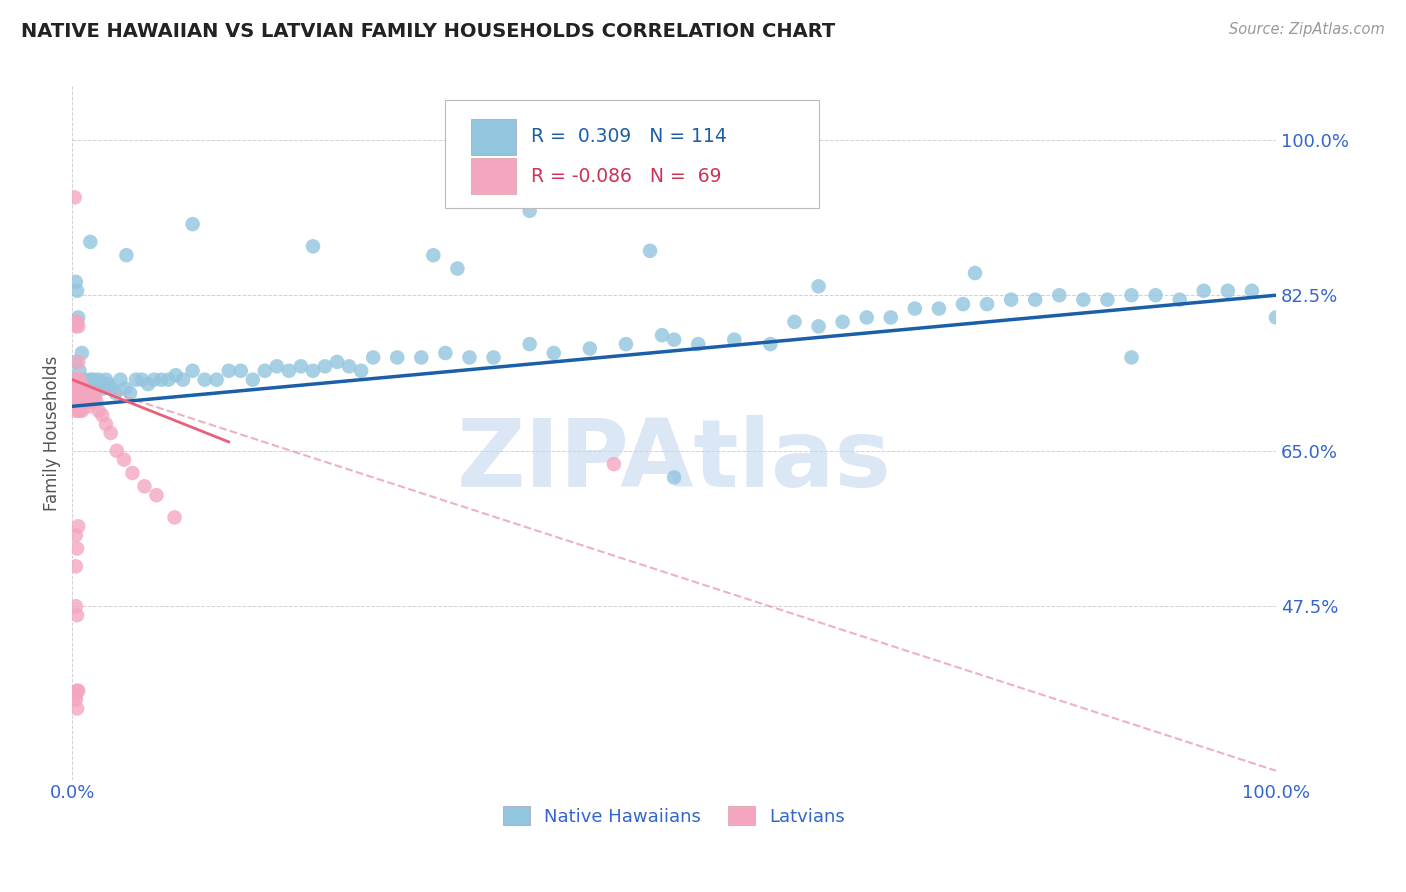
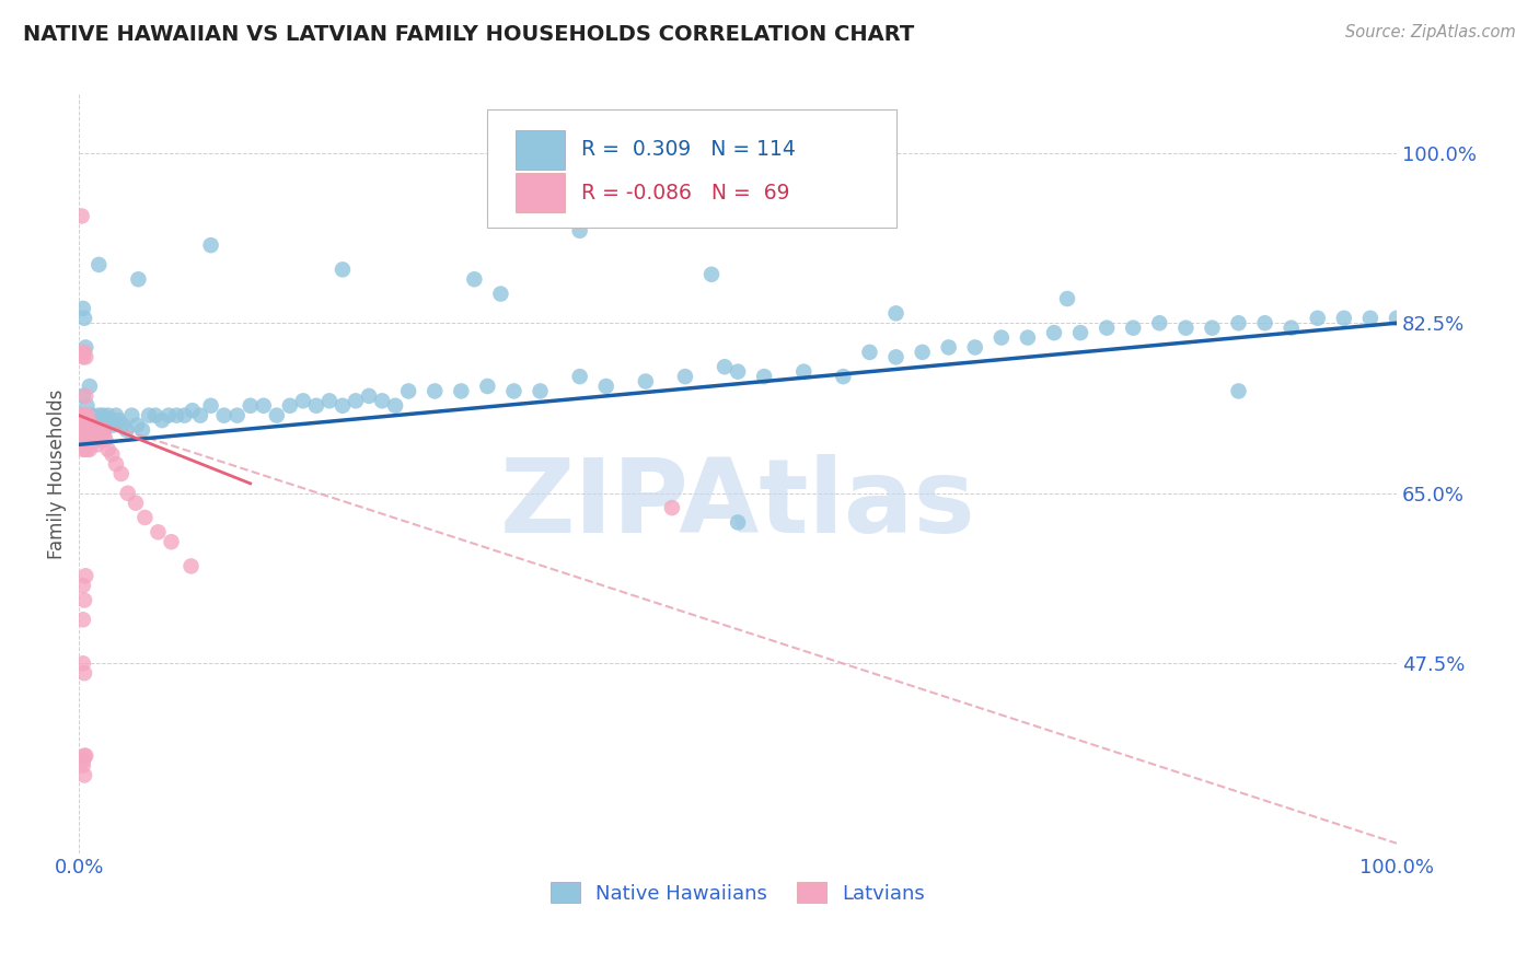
Native Hawaiians/100.0%: 80.0% -> 83.0%
